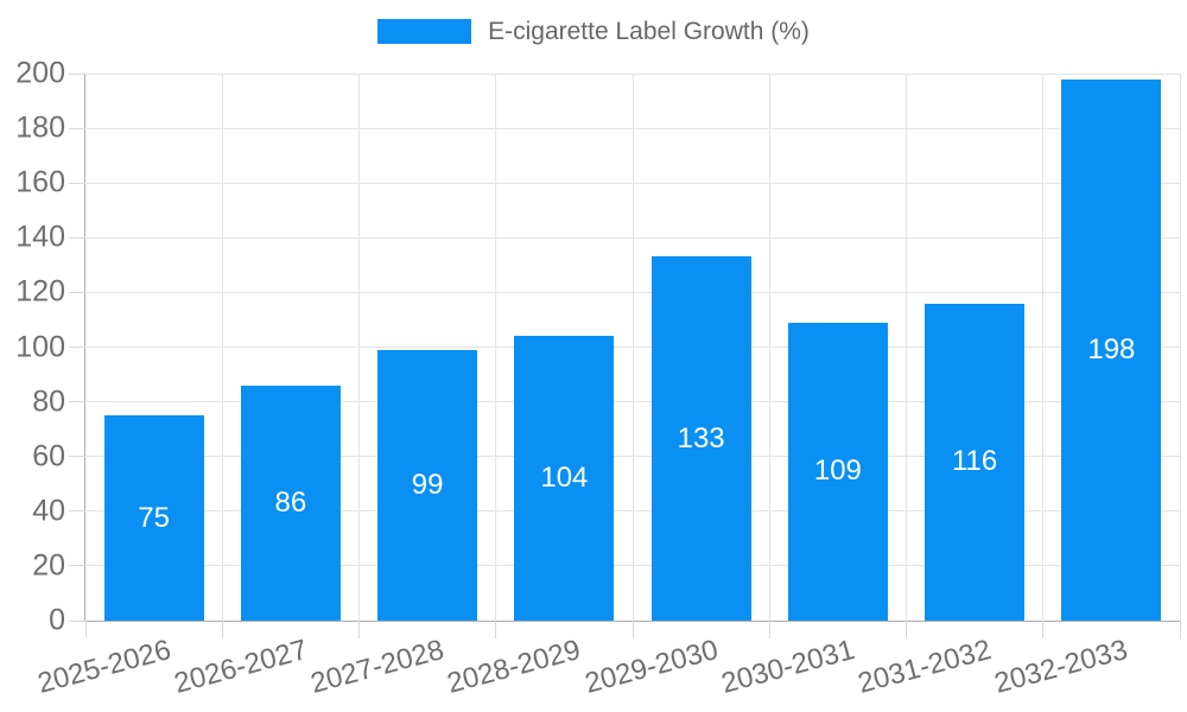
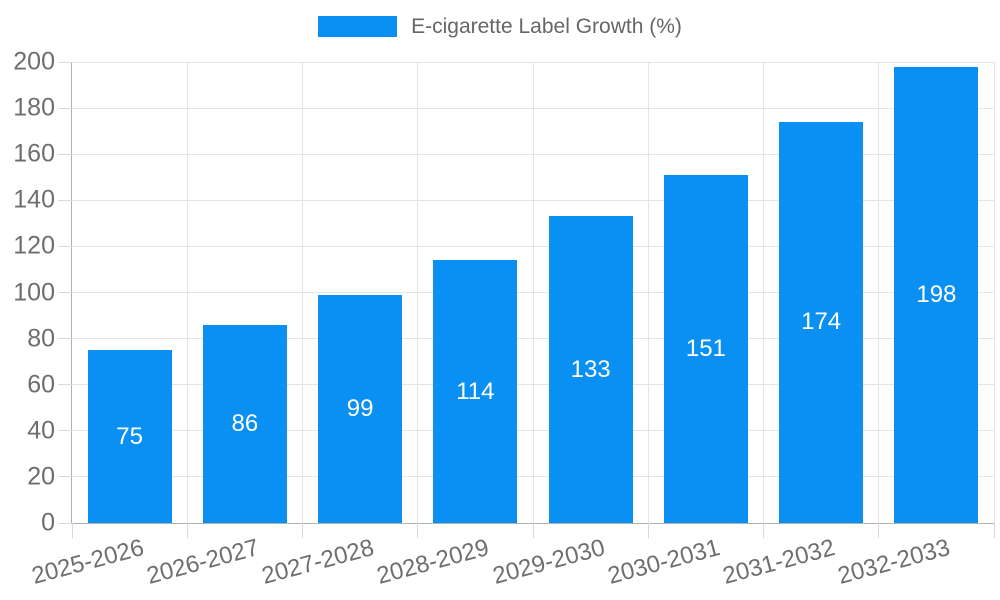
2028-2029: 104 -> 114
2030-2031: 109 -> 151
2031-2032: 116 -> 174
